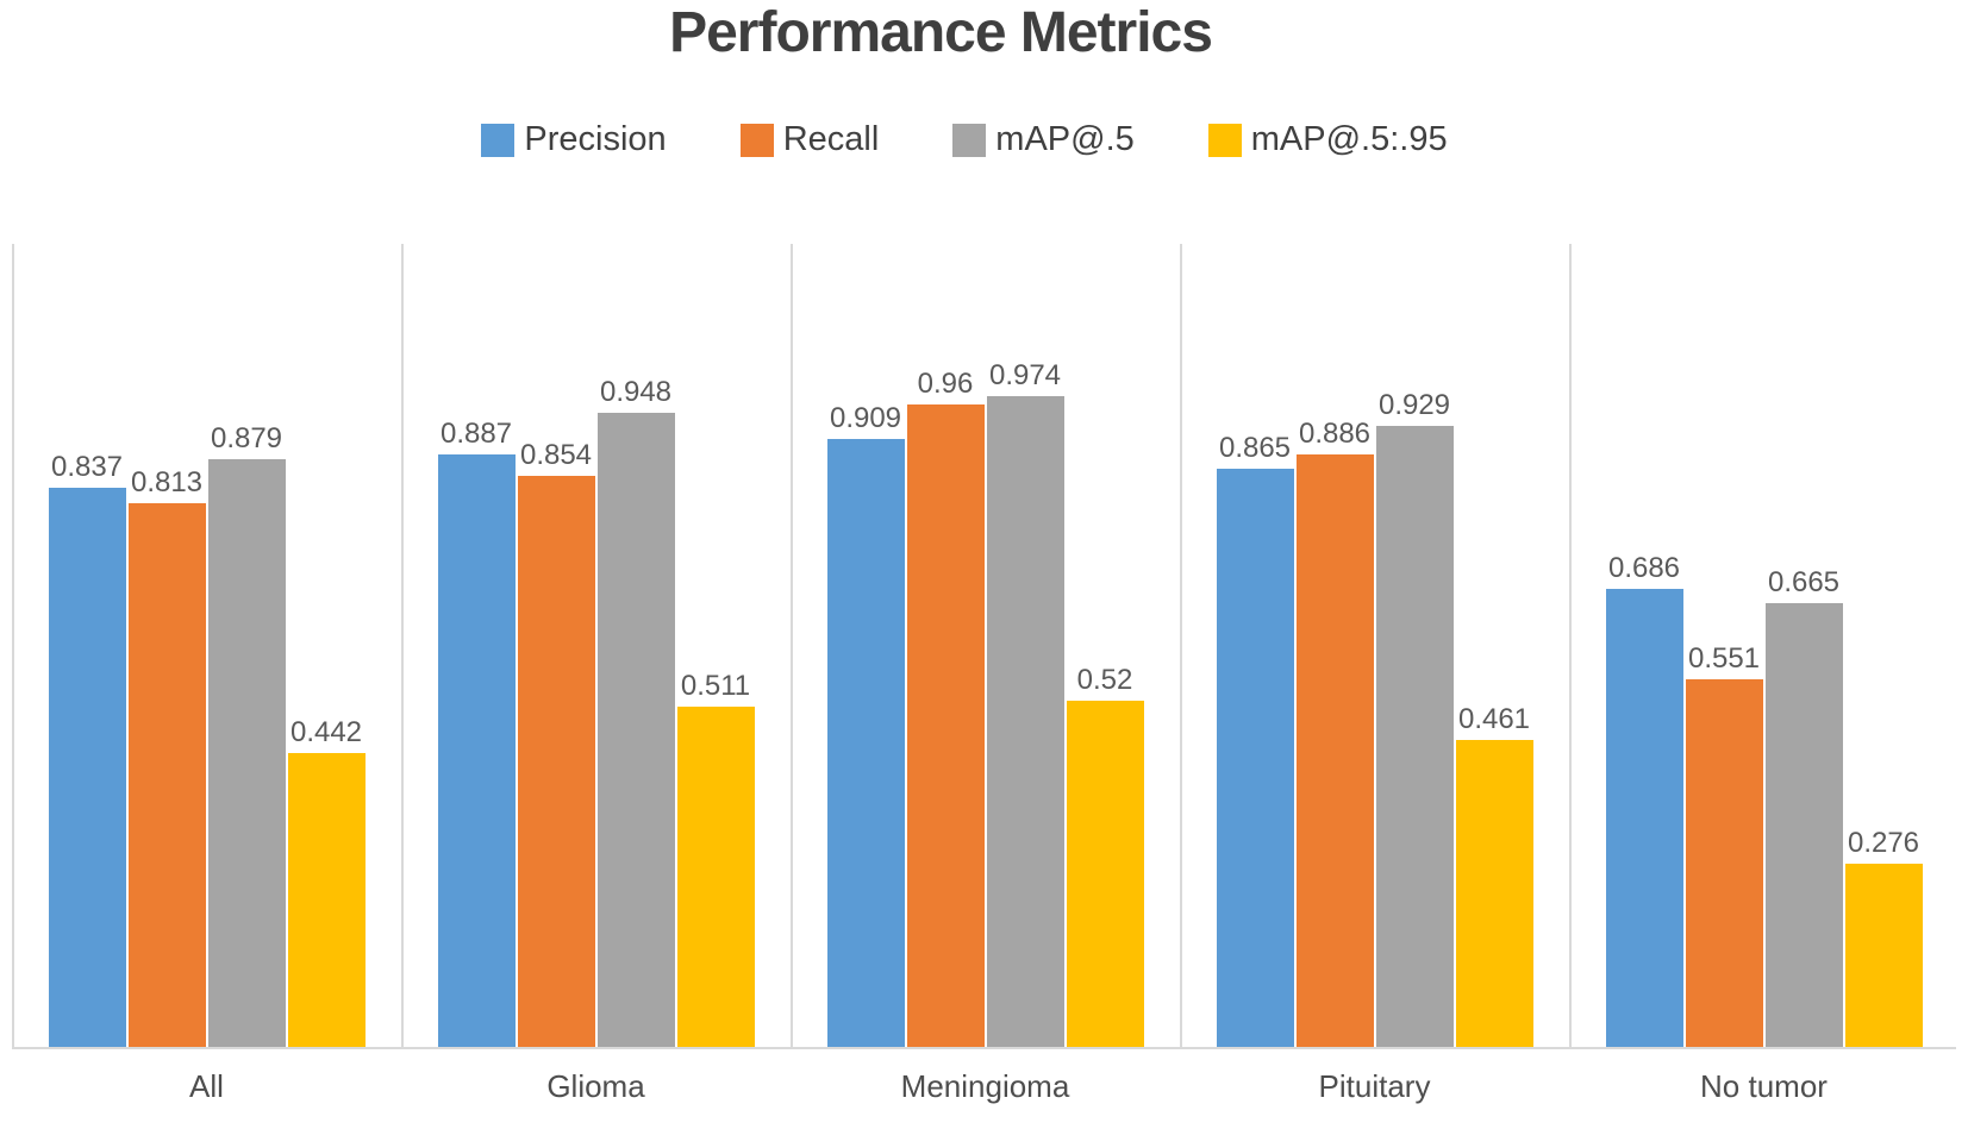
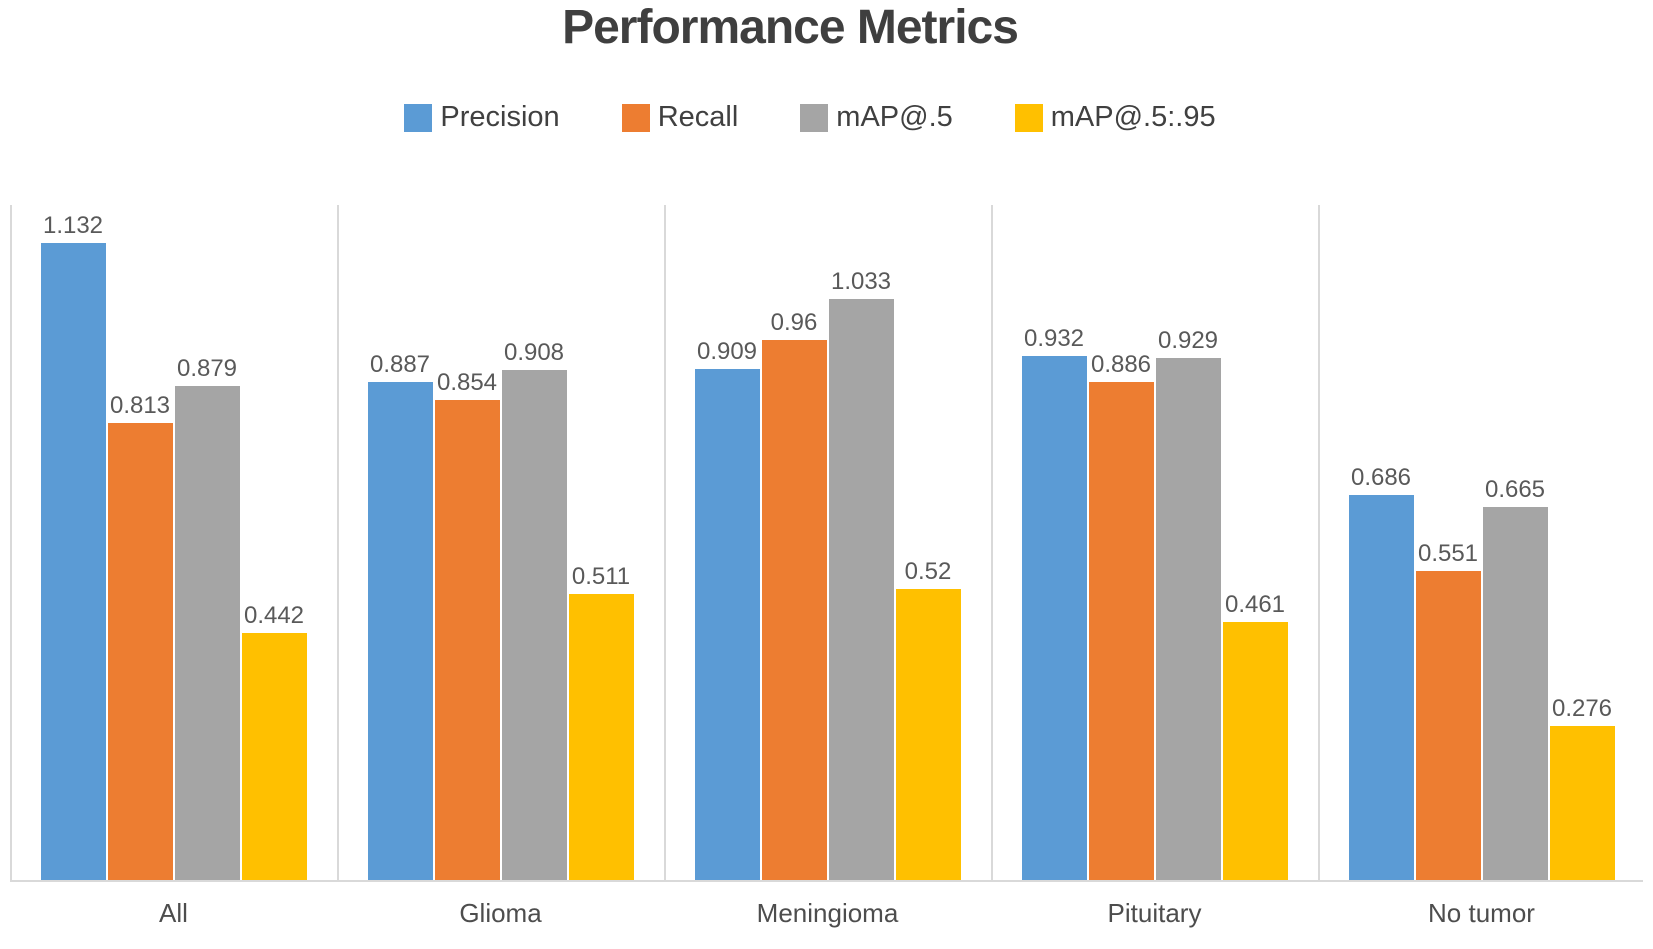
Precision/All: 0.837 -> 1.132
mAP@.5/Glioma: 0.948 -> 0.908
mAP@.5/Meningioma: 0.974 -> 1.033
Precision/Pituitary: 0.865 -> 0.932
